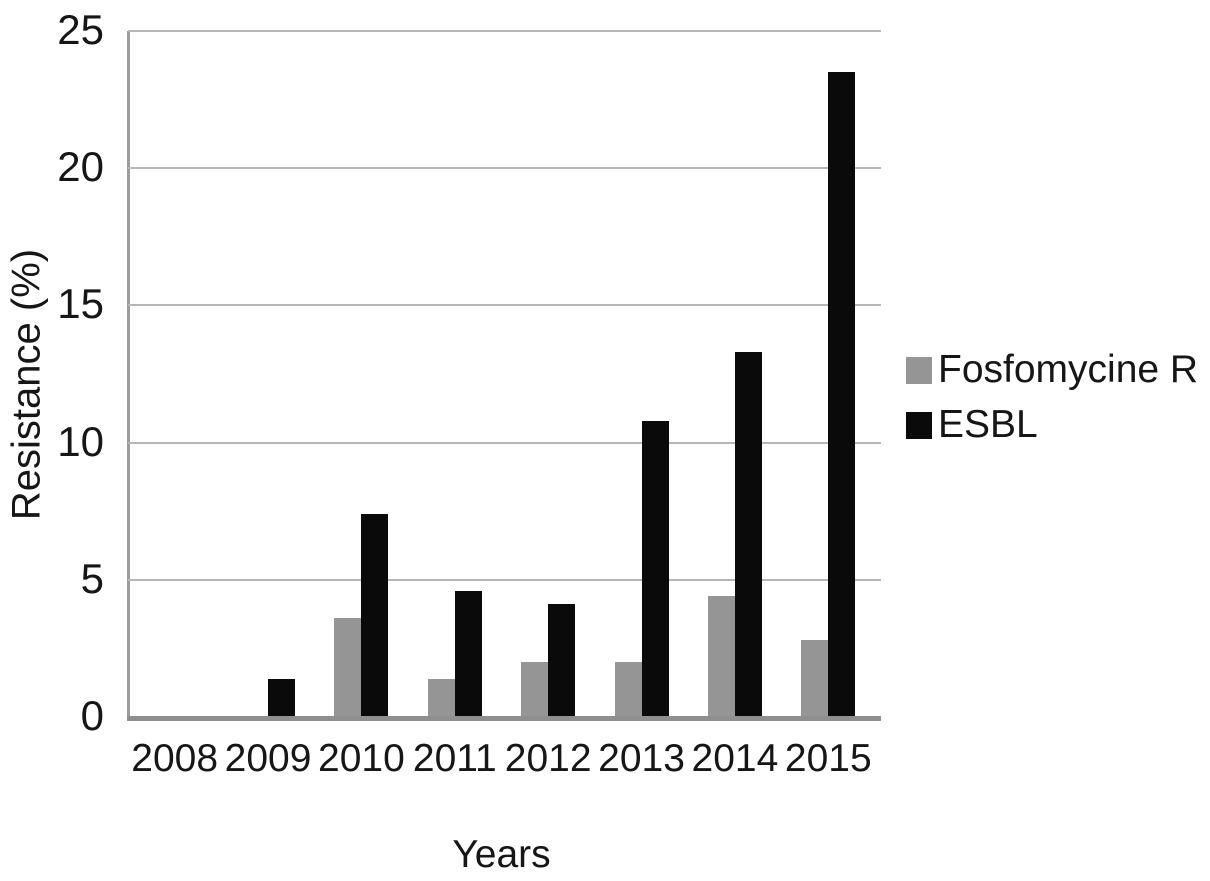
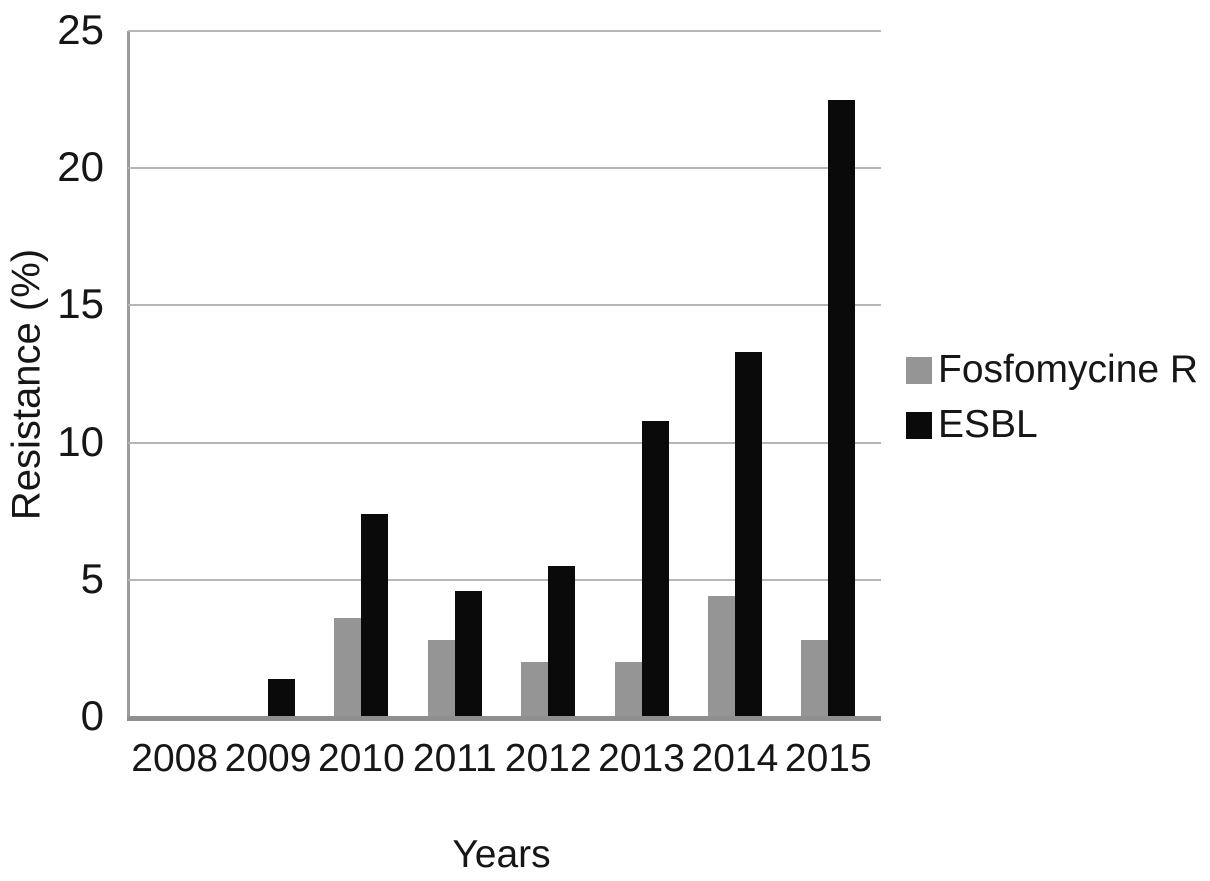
Fosfomycine R/2011: 1.4 -> 2.8
ESBL/2012: 4.1 -> 5.5
ESBL/2015: 23.5 -> 22.5
